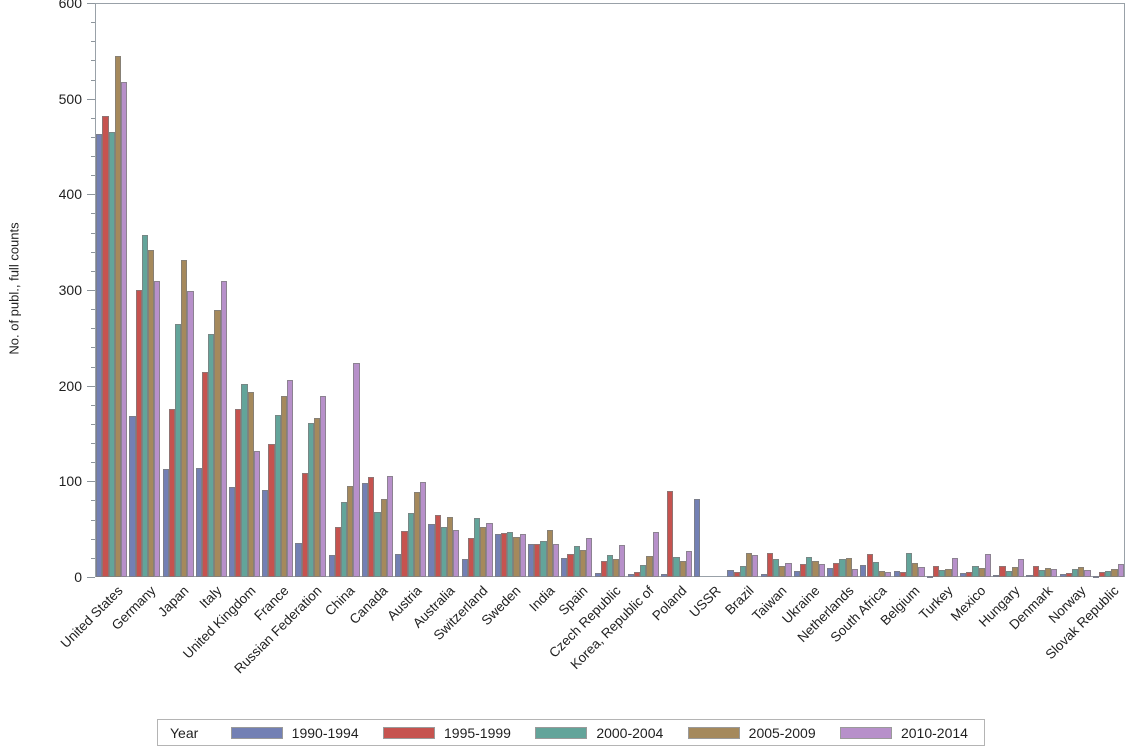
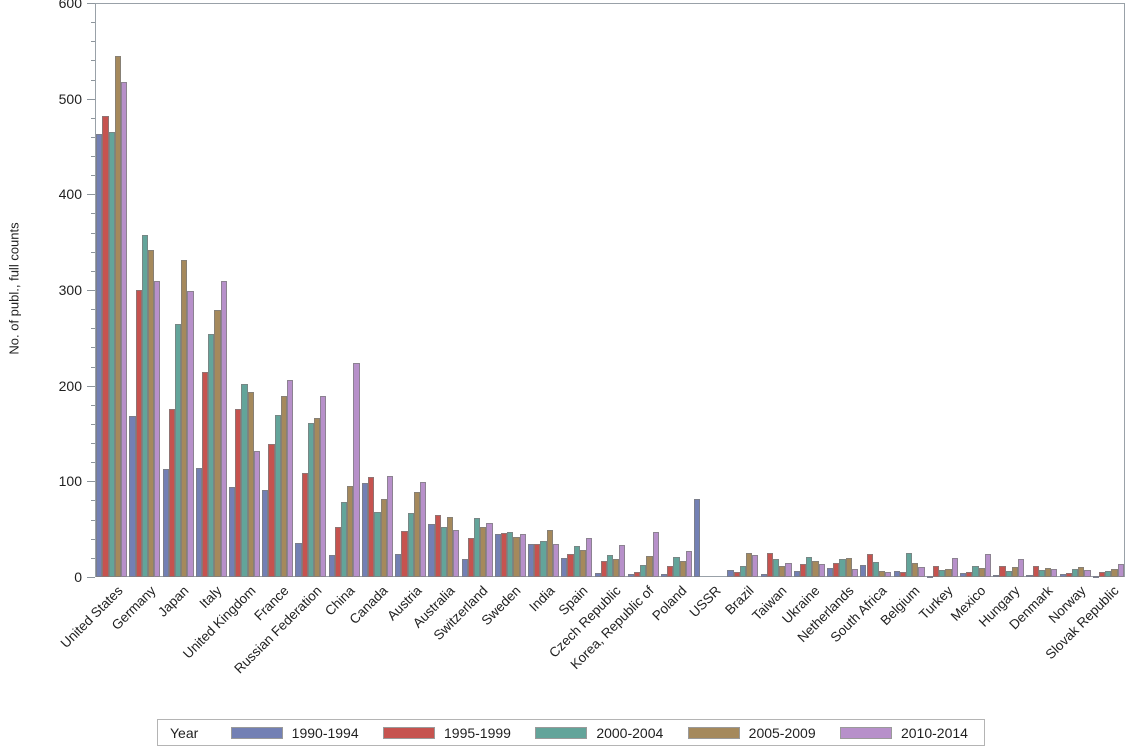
1995-1999/Poland: 90 -> 10
